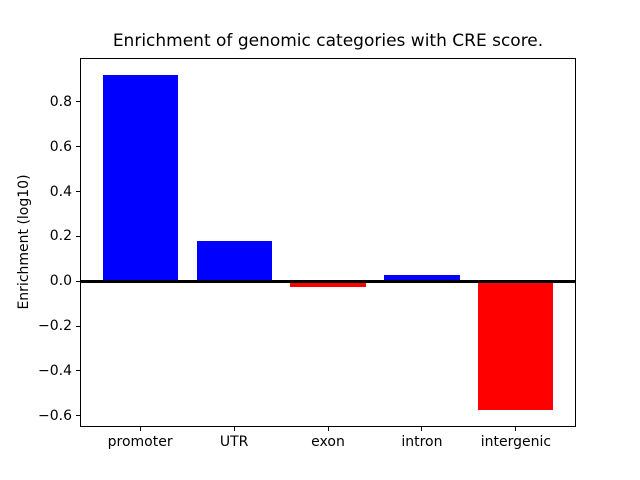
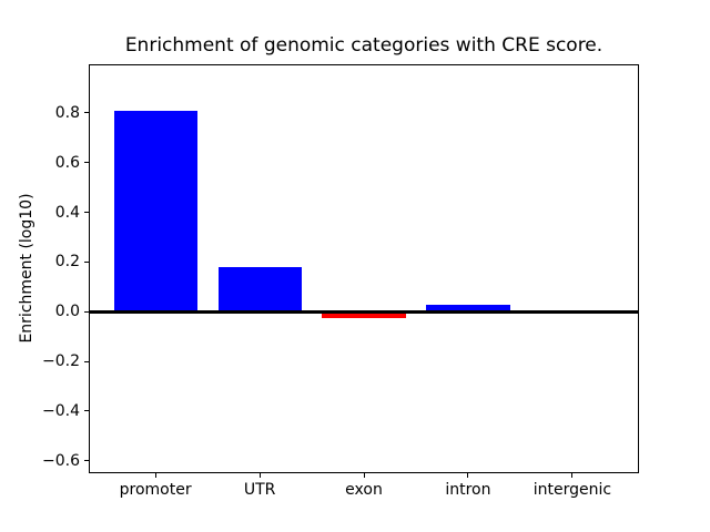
promoter: 0.92 -> 0.81
intergenic: -0.57 -> -0.01
